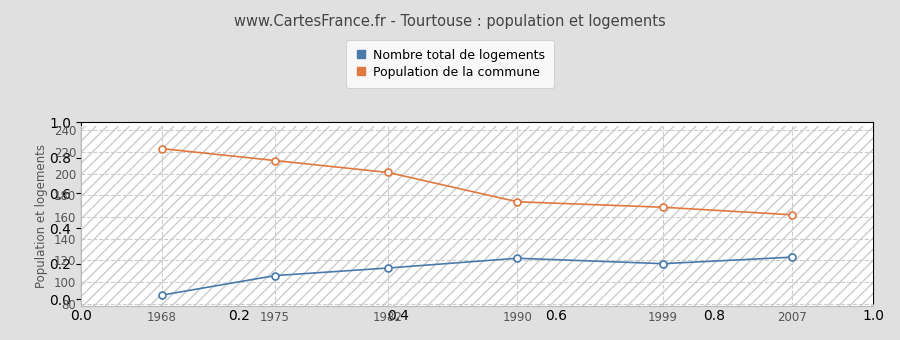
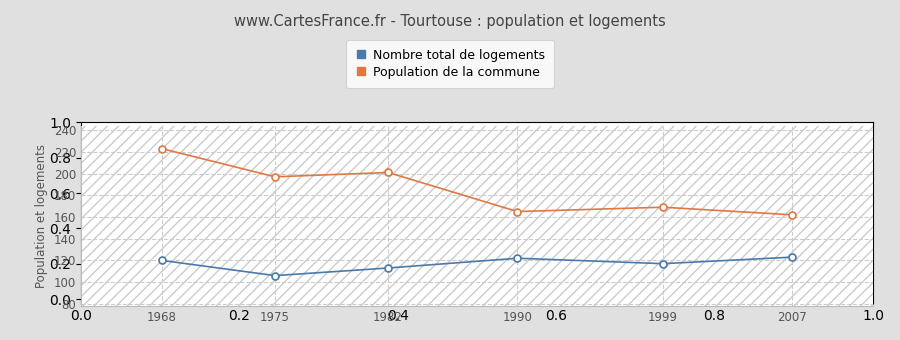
Nombre total de logements/1968: 88 -> 120
Population de la commune/1975: 212 -> 197
Population de la commune/1990: 174 -> 165
